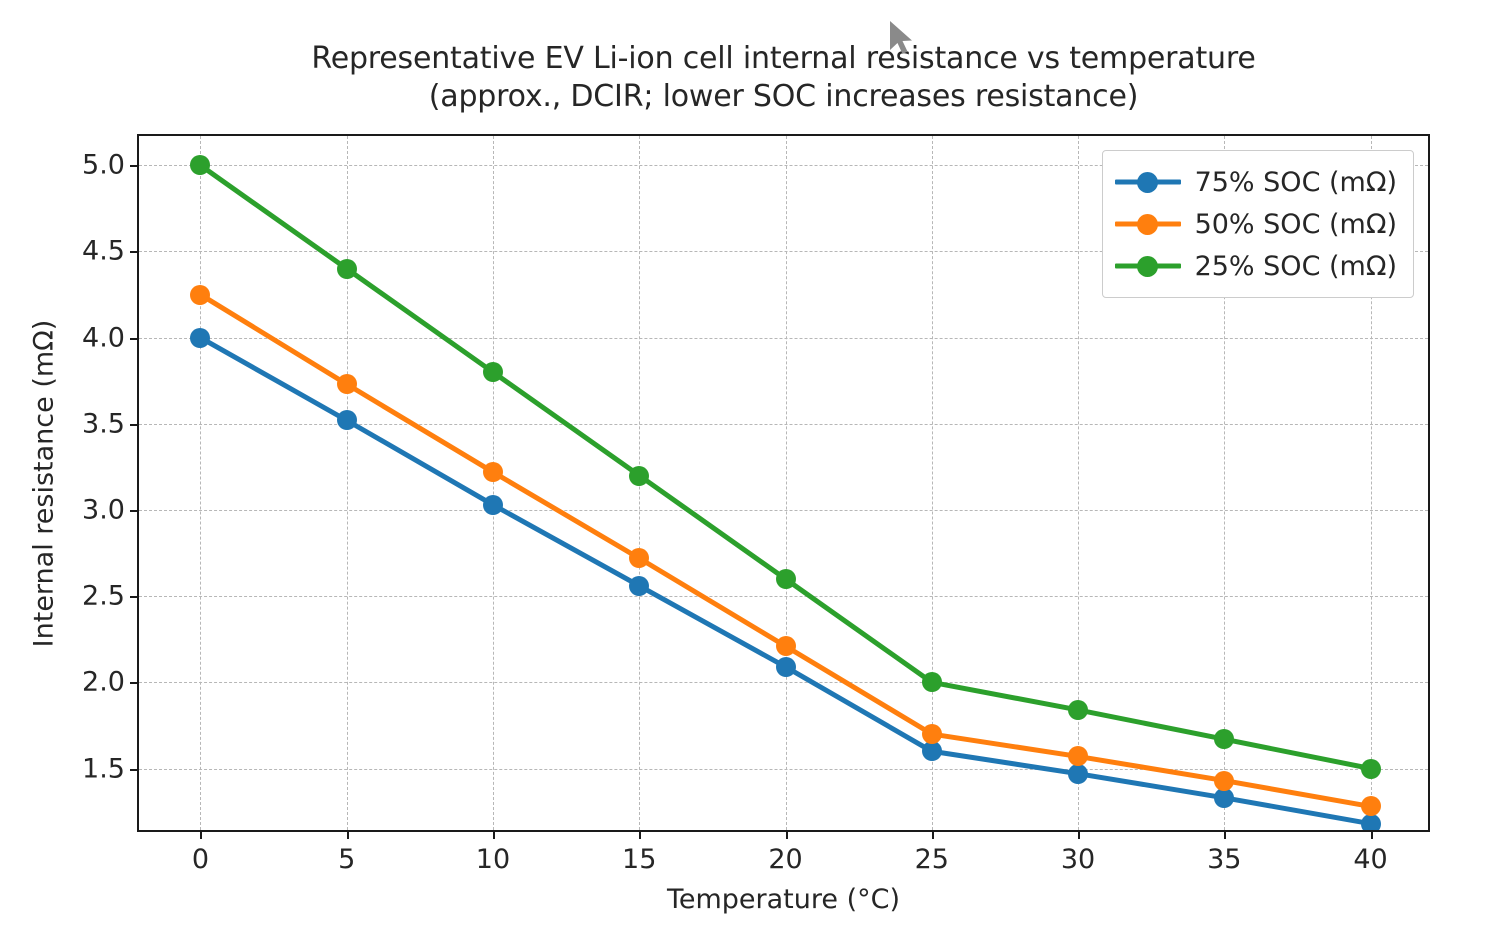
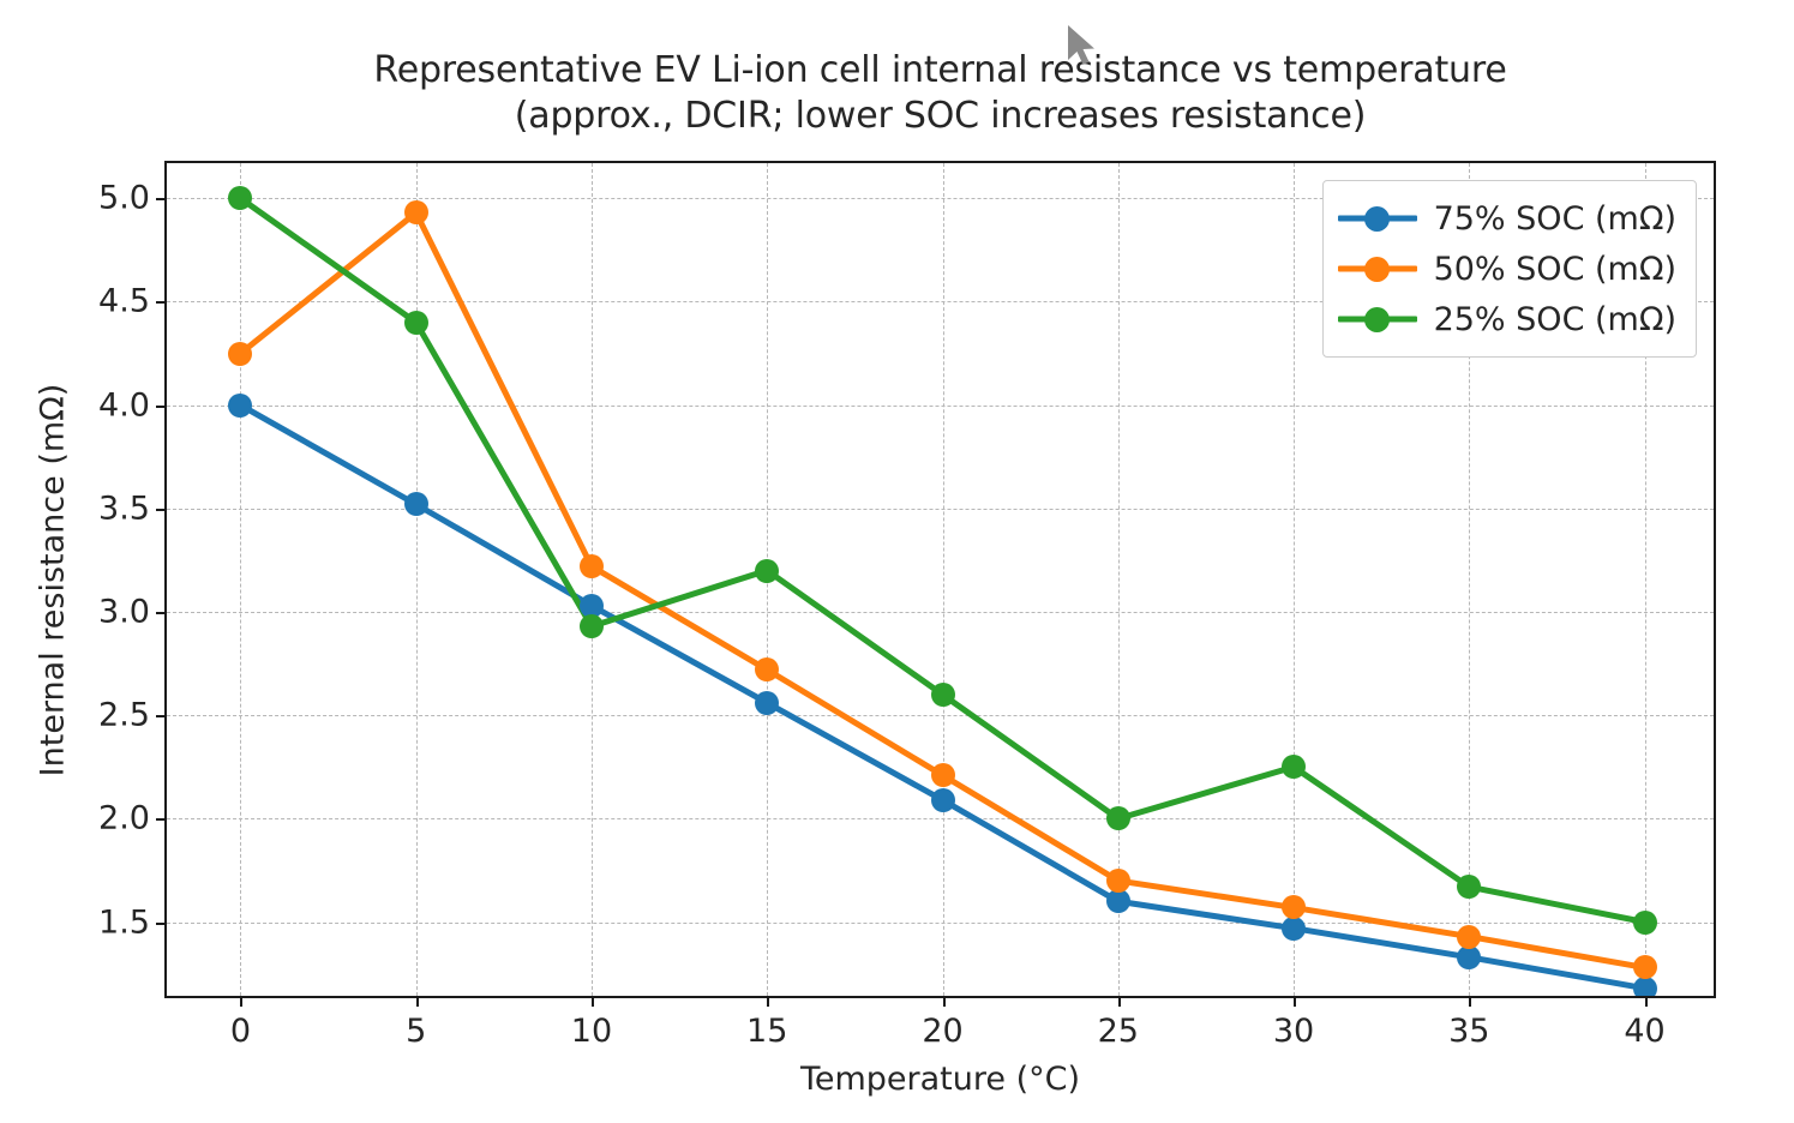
50% SOC (mΩ)/5: 3.73 -> 4.93
25% SOC (mΩ)/10: 3.80 -> 2.93
25% SOC (mΩ)/30: 1.84 -> 2.25
